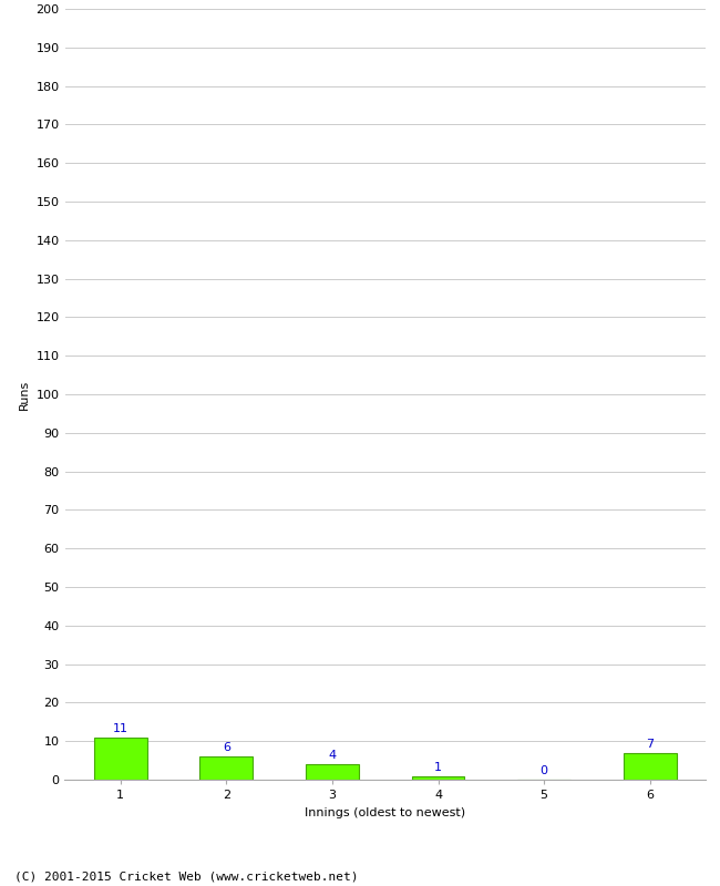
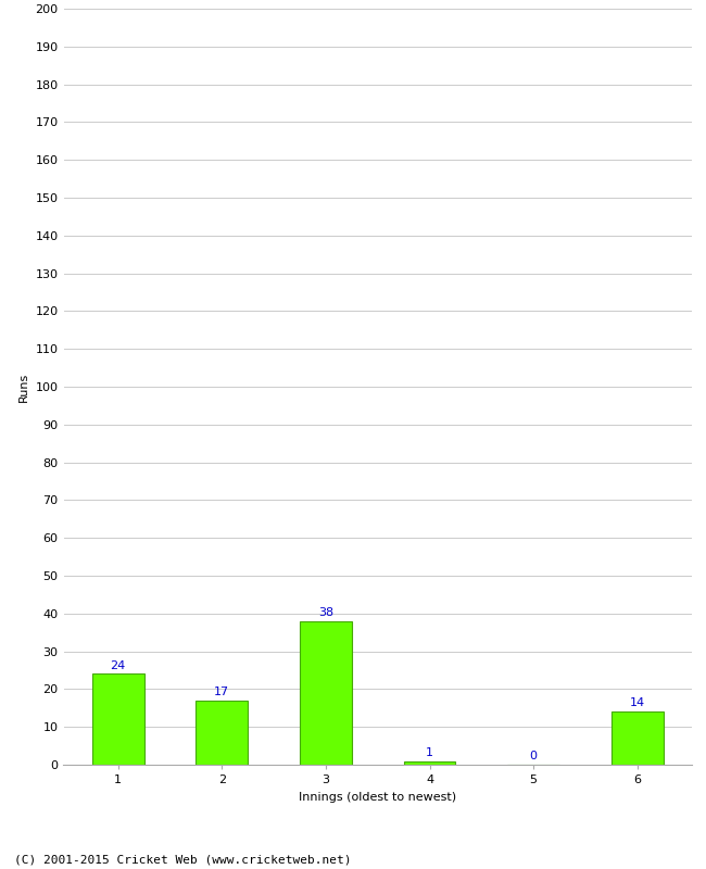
1: 11 -> 24
2: 6 -> 17
3: 4 -> 38
6: 7 -> 14
